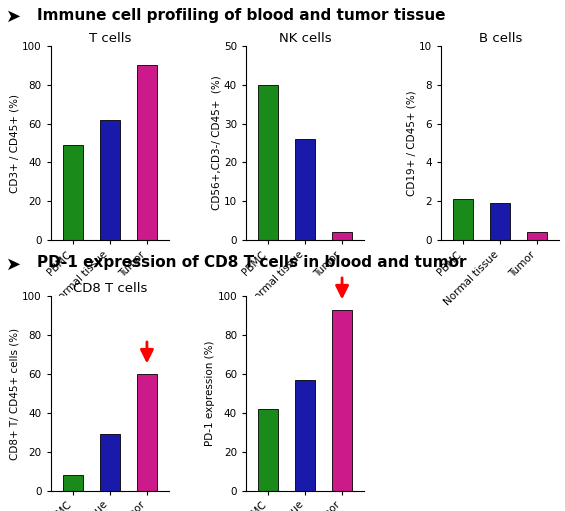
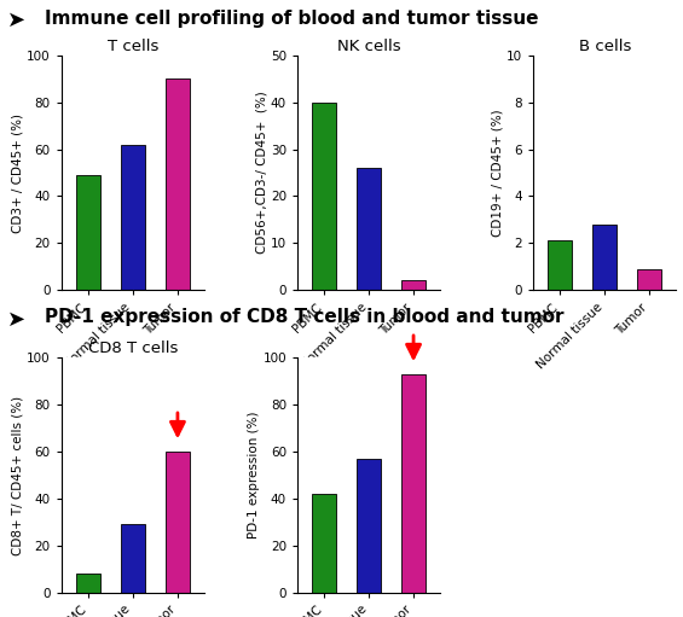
B cells/Normal tissue: 1.9 -> 2.8
B cells/Tumor: 0.4 -> 0.9
